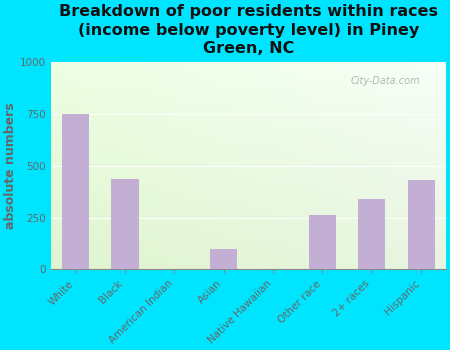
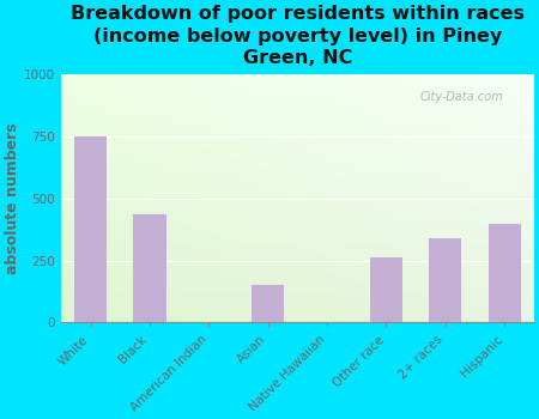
Asian: 100 -> 150
Hispanic: 430 -> 395
